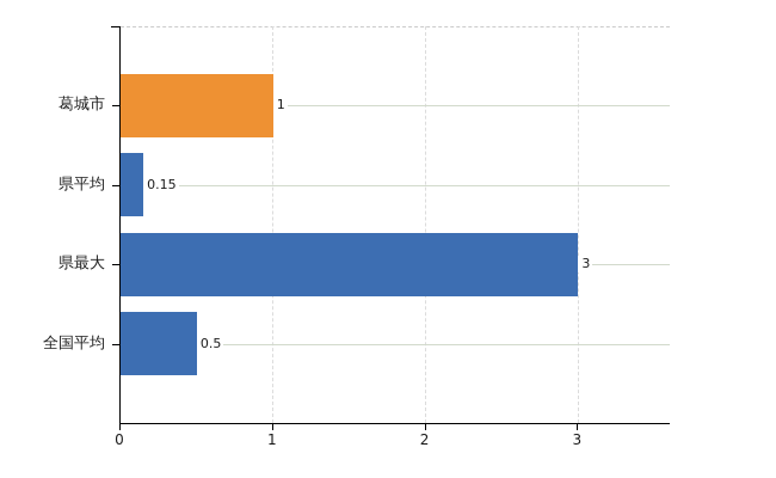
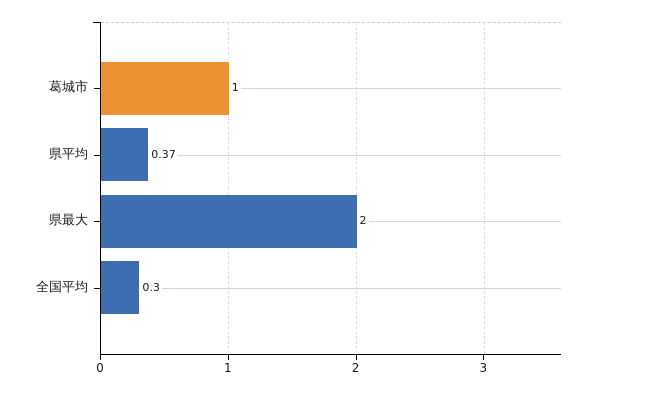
県平均: 0.15 -> 0.37
県最大: 3 -> 2
全国平均: 0.5 -> 0.3
